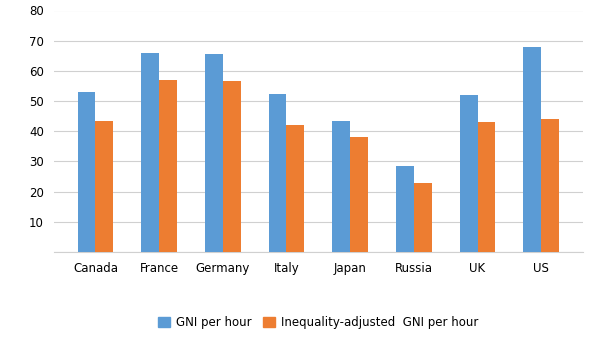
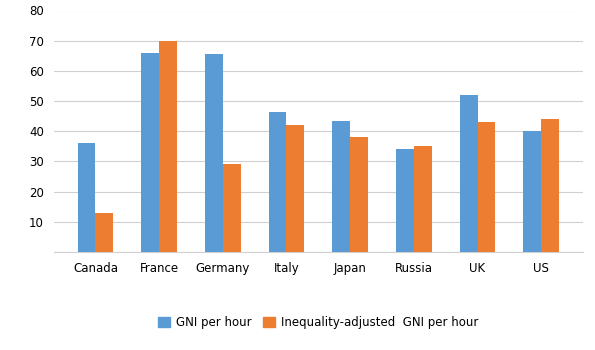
GNI per hour/Canada: 53.0 -> 36.0
Inequality-adjusted GNI per hour/Canada: 43.5 -> 13.0
Inequality-adjusted GNI per hour/France: 57.0 -> 70.0
Inequality-adjusted GNI per hour/Germany: 56.5 -> 29.0
GNI per hour/Italy: 52.5 -> 46.5
GNI per hour/Russia: 28.5 -> 34.0
Inequality-adjusted GNI per hour/Russia: 23.0 -> 35.0
GNI per hour/US: 68.0 -> 40.0
